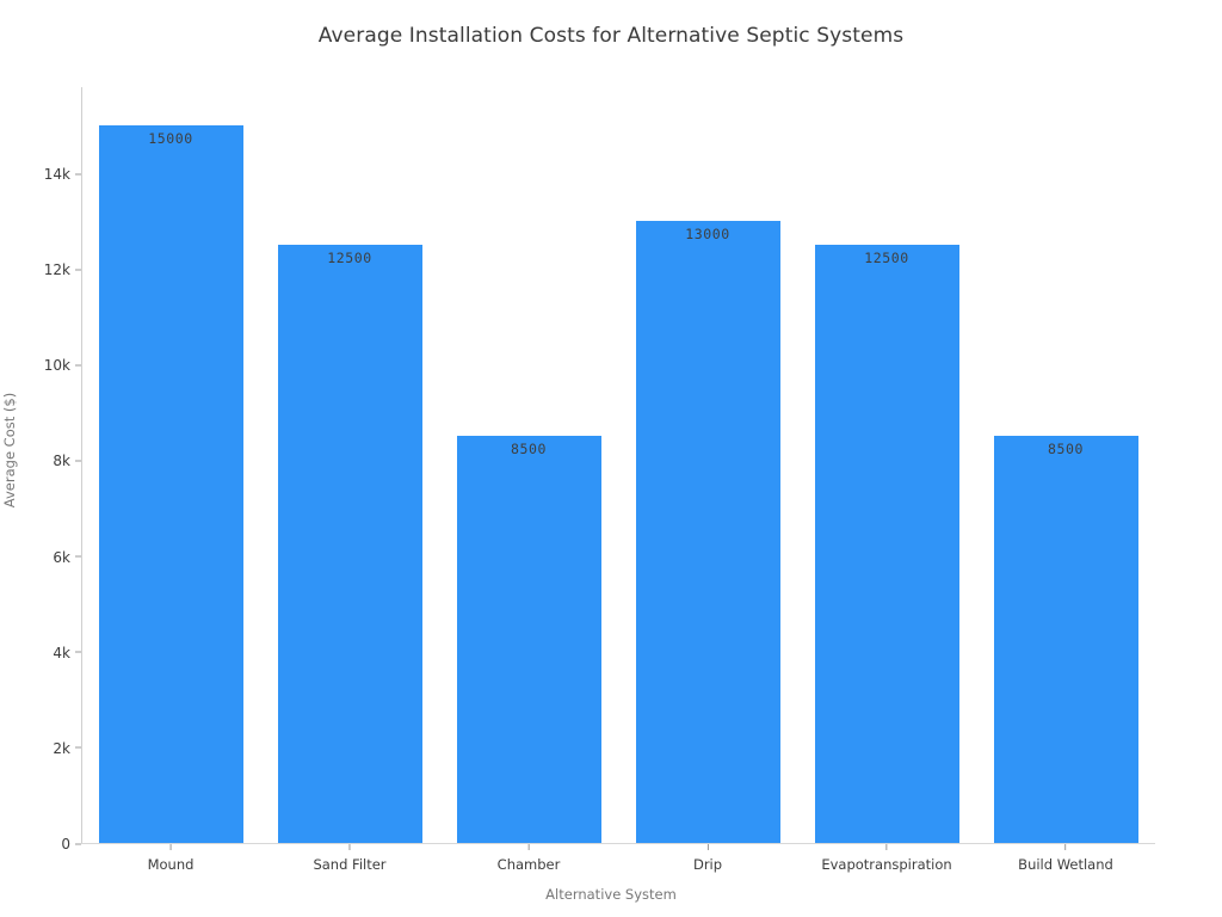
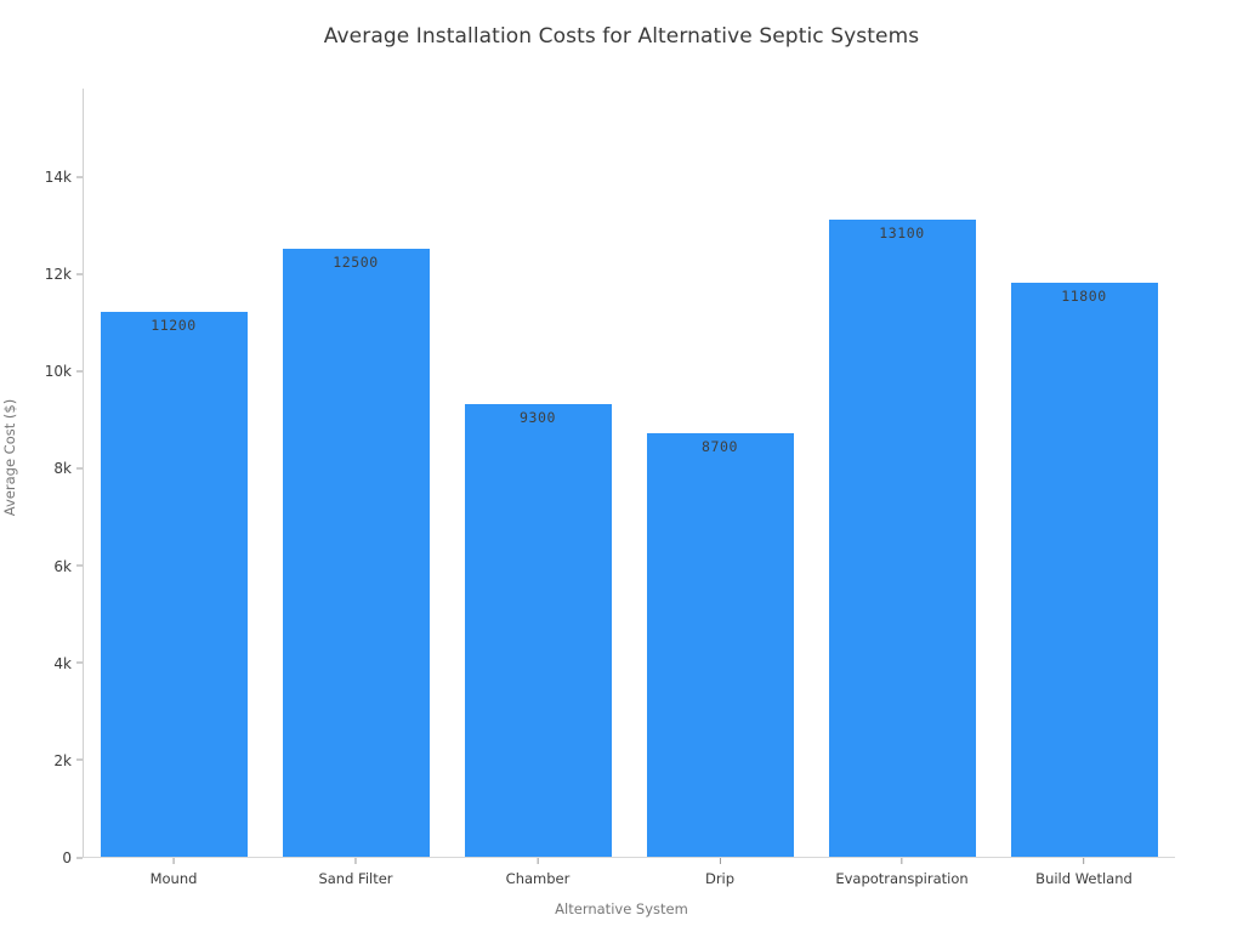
Mound: 15000 -> 11200
Chamber: 8500 -> 9300
Drip: 13000 -> 8700
Evapotranspiration: 12500 -> 13100
Build Wetland: 8500 -> 11800
